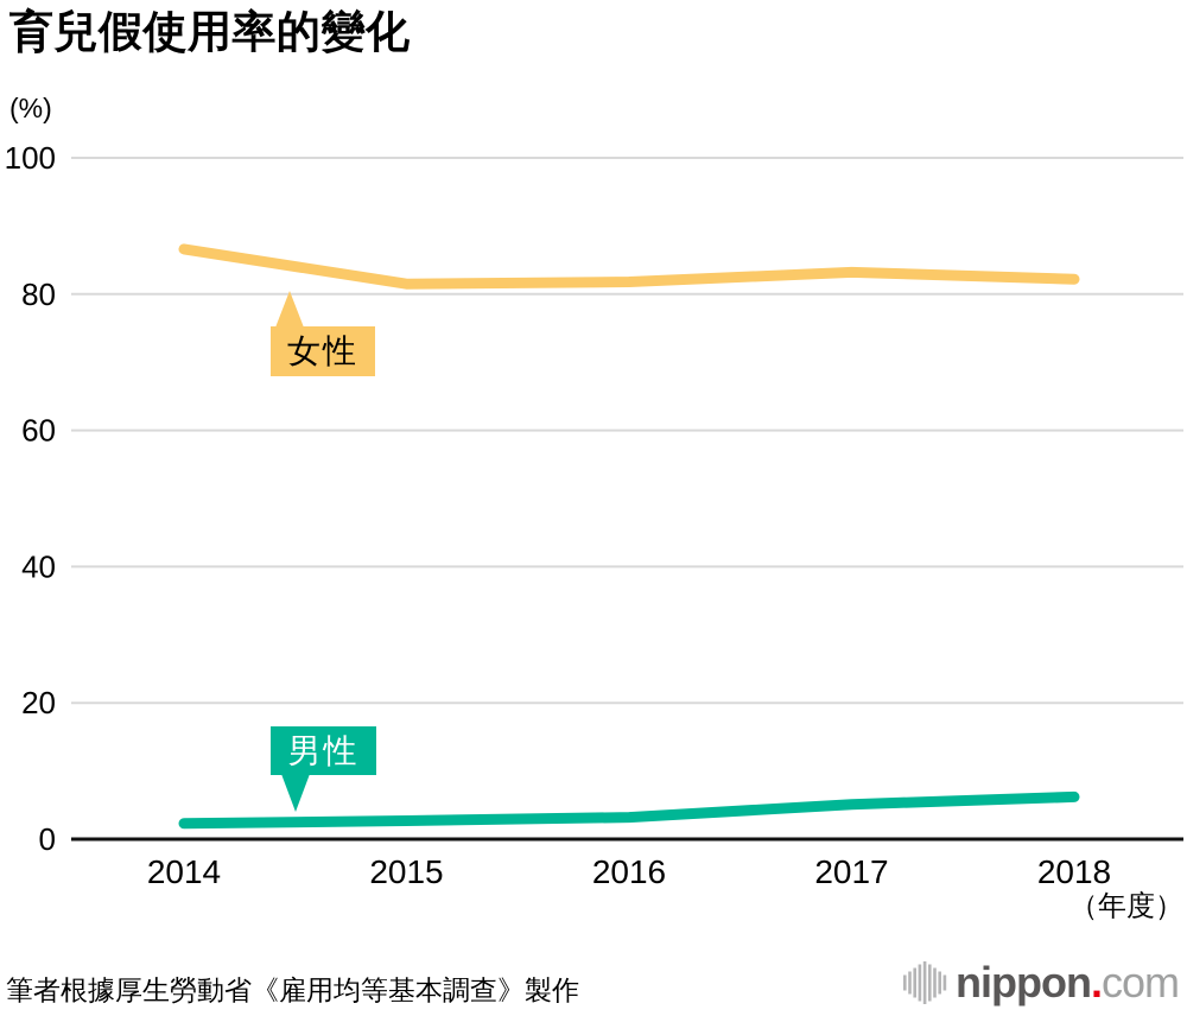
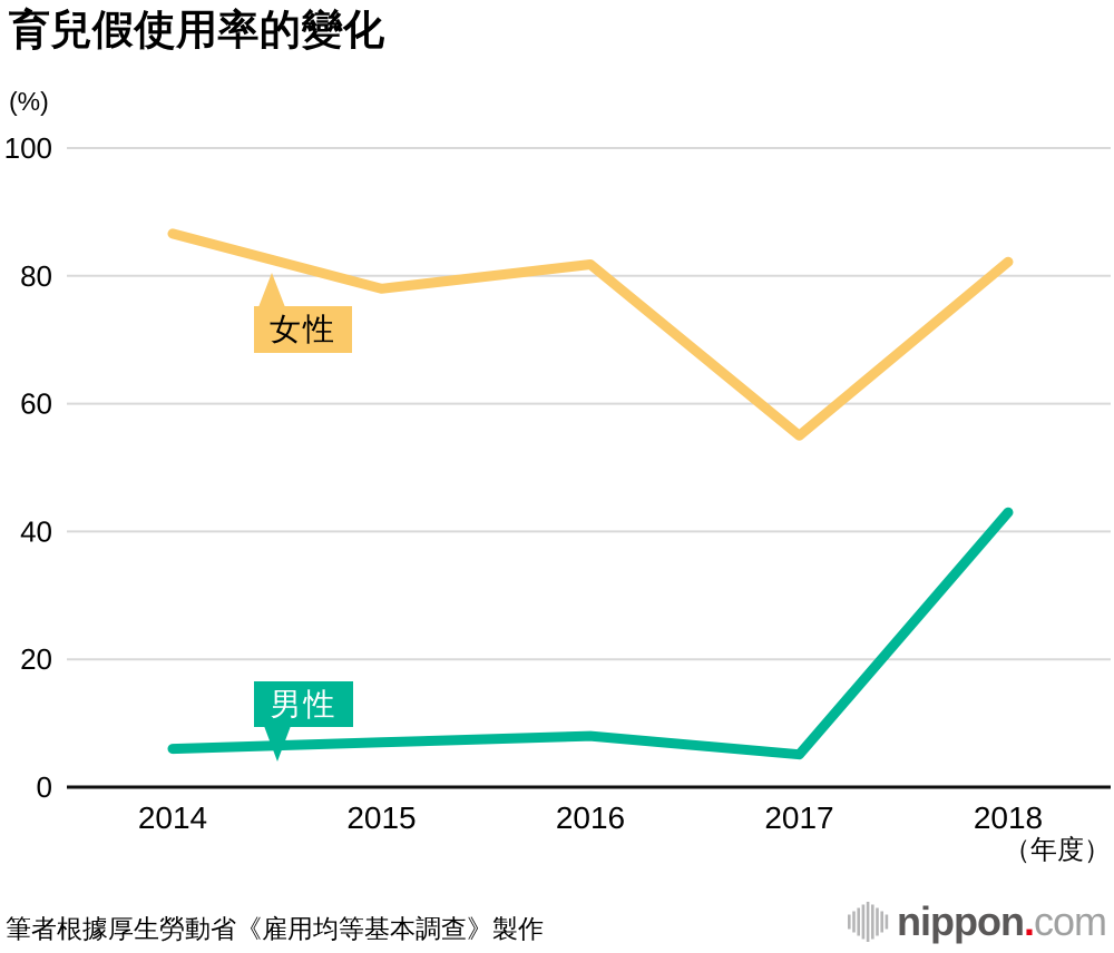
男性/2014: 2 -> 6
女性/2015: 82 -> 78
男性/2015: 3 -> 7
男性/2016: 3 -> 8
女性/2017: 83 -> 55
男性/2018: 6 -> 43
